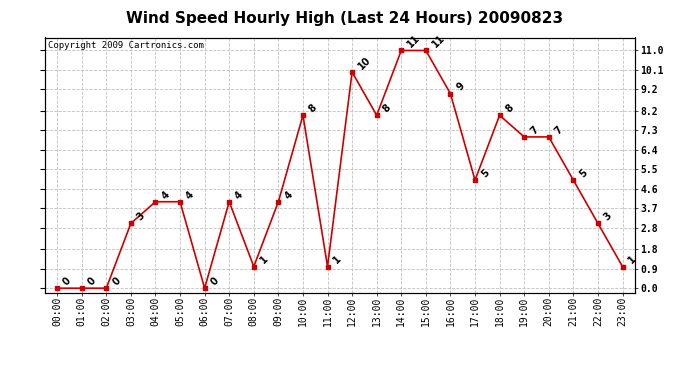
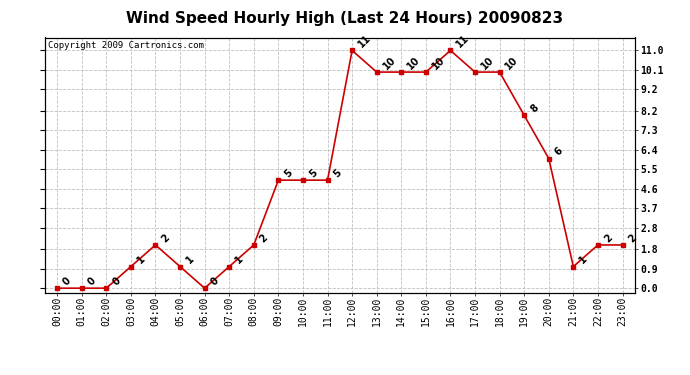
03:00: 3 -> 1
04:00: 4 -> 2
05:00: 4 -> 1
07:00: 4 -> 1
08:00: 1 -> 2
09:00: 4 -> 5
10:00: 8 -> 5
11:00: 1 -> 5
12:00: 10 -> 11
13:00: 8 -> 10
14:00: 11 -> 10
15:00: 11 -> 10
16:00: 9 -> 11
17:00: 5 -> 10
18:00: 8 -> 10
19:00: 7 -> 8
20:00: 7 -> 6
21:00: 5 -> 1
22:00: 3 -> 2
23:00: 1 -> 2
